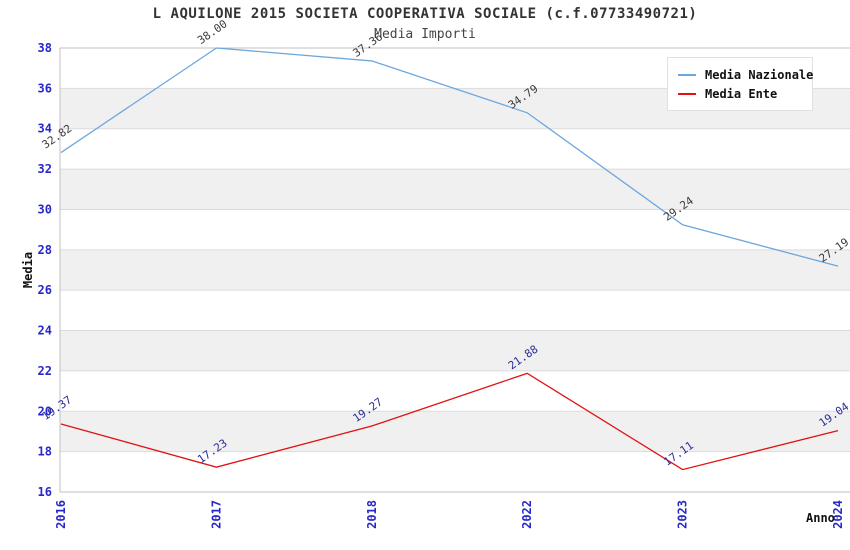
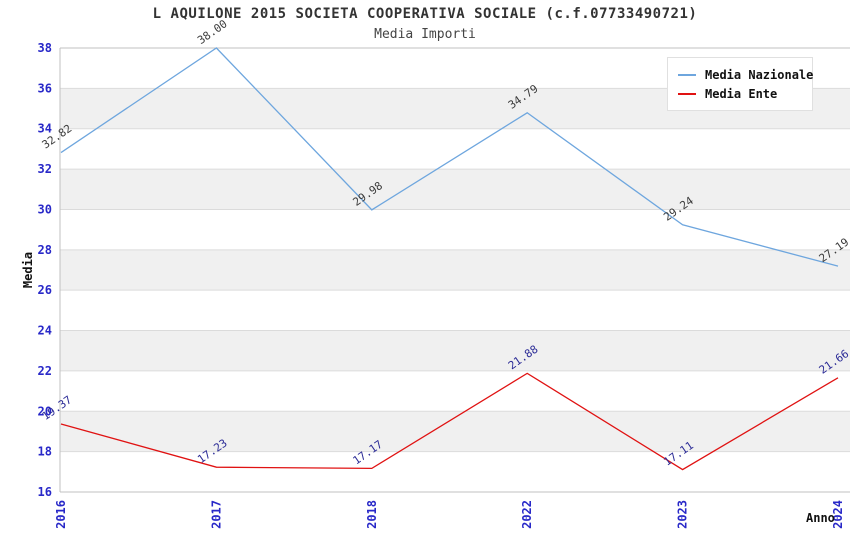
Media Nazionale/2018: 37.36 -> 29.98
Media Ente/2018: 19.27 -> 17.17
Media Ente/2024: 19.04 -> 21.66
